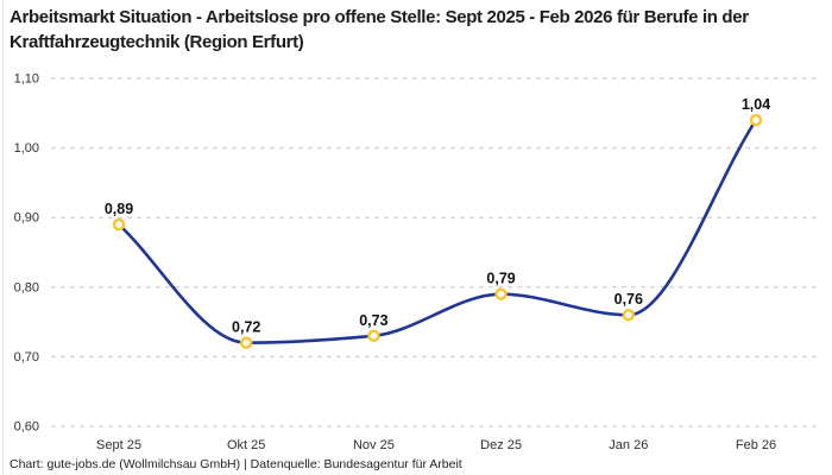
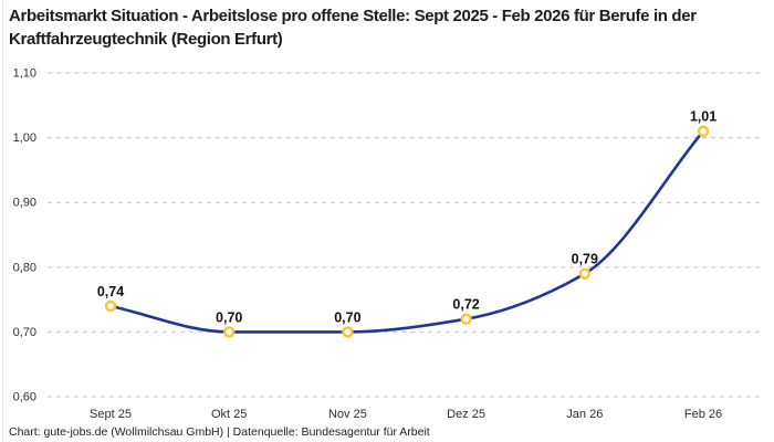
Sept 25: 0,89 -> 0,74
Okt 25: 0,72 -> 0,70
Nov 25: 0,73 -> 0,70
Dez 25: 0,79 -> 0,72
Jan 26: 0,76 -> 0,79
Feb 26: 1,04 -> 1,01
